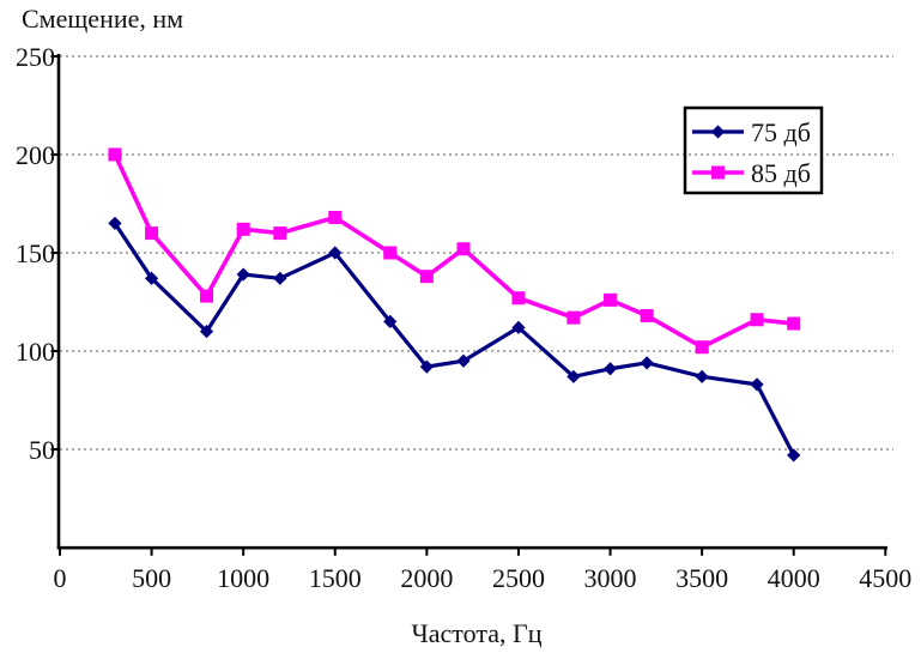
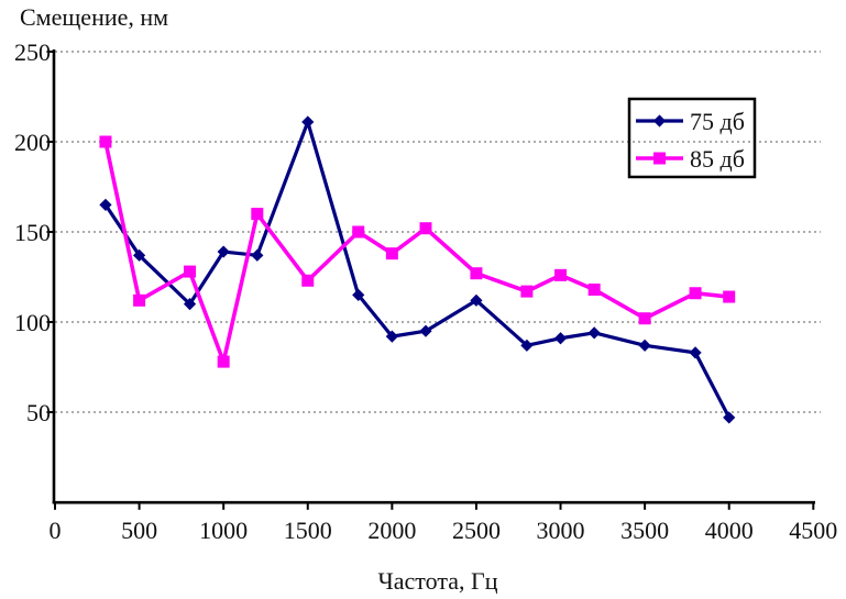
85 дб/500: 160 -> 112
85 дб/1000: 162 -> 78
75 дб/1500: 150 -> 211
85 дб/1500: 168 -> 123
